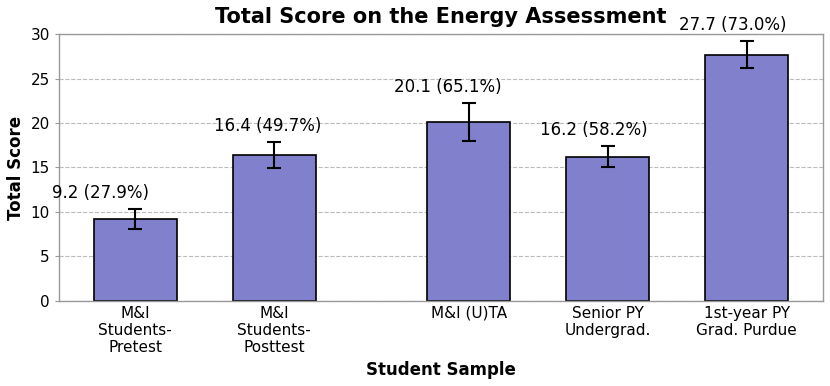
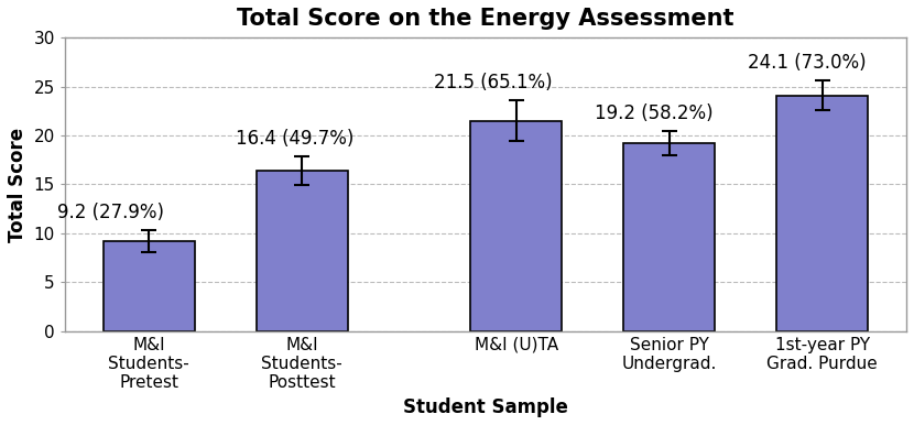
M&I (U)TA: 20.1 -> 21.5
Senior PY Undergrad.: 16.2 -> 19.2
1st-year PY Grad. Purdue: 27.7 -> 24.1
